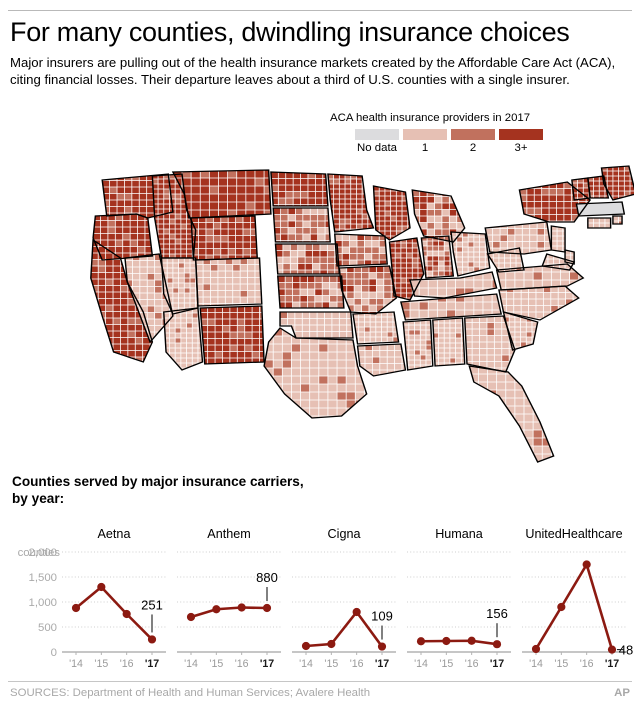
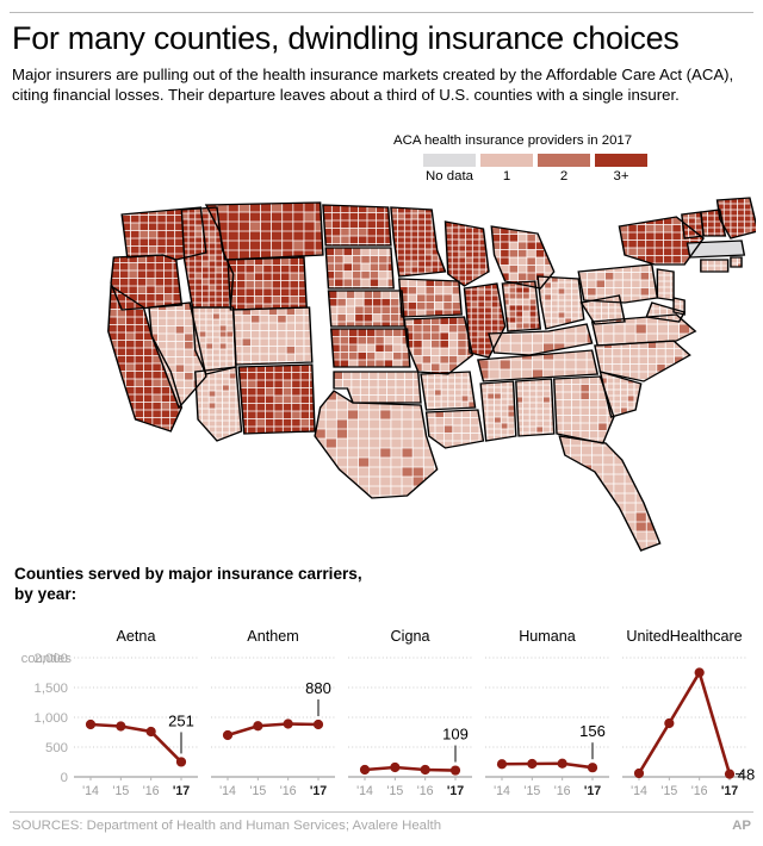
Aetna/'15: 1300 -> 800
Cigna/'16: 800 -> 100
